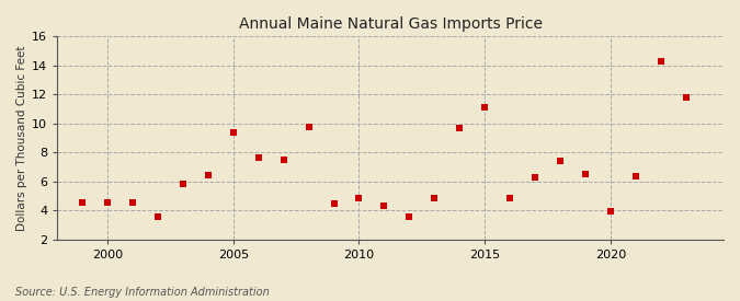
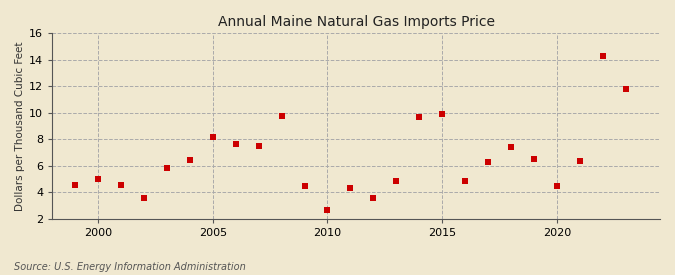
2000: 4.5 -> 5.0
2005: 9.3 -> 8.2
2010: 4.8 -> 2.7
2015: 11.1 -> 9.9
2020: 4.0 -> 4.5
